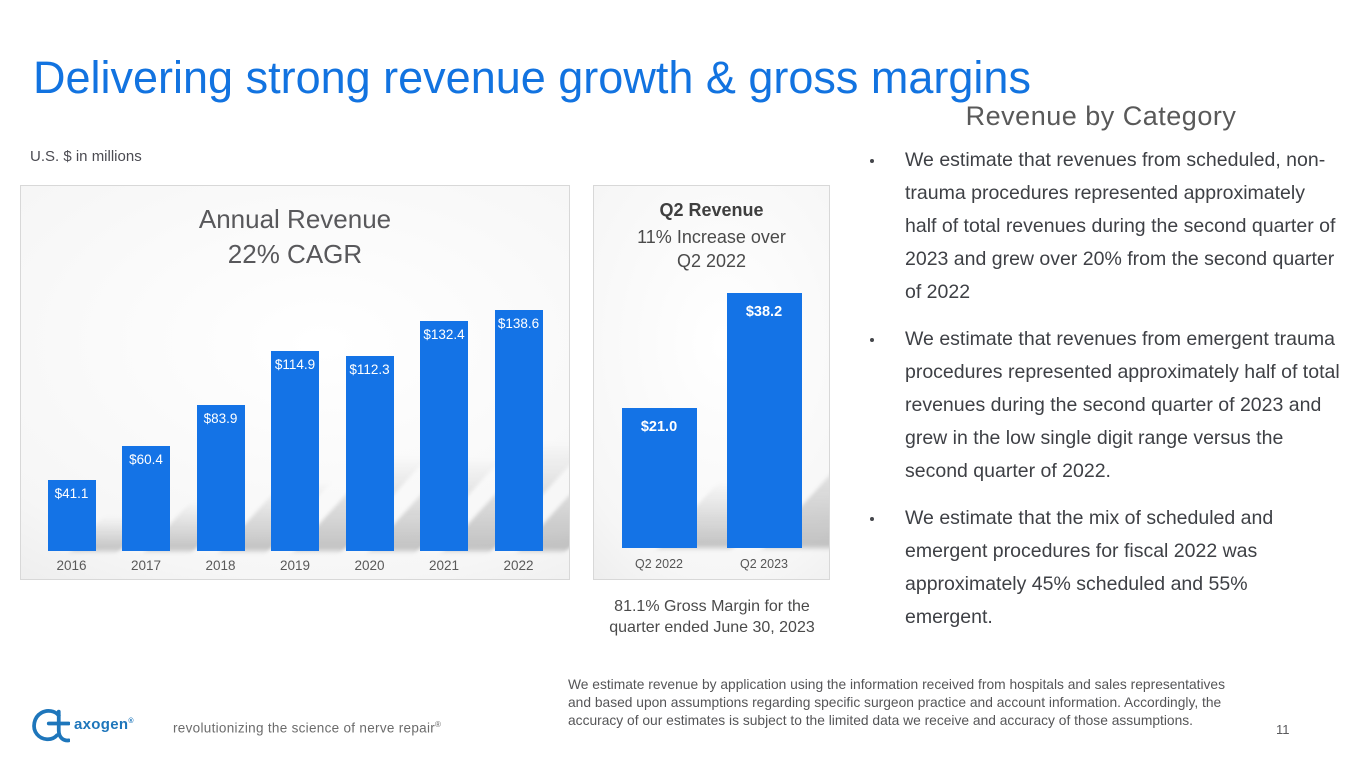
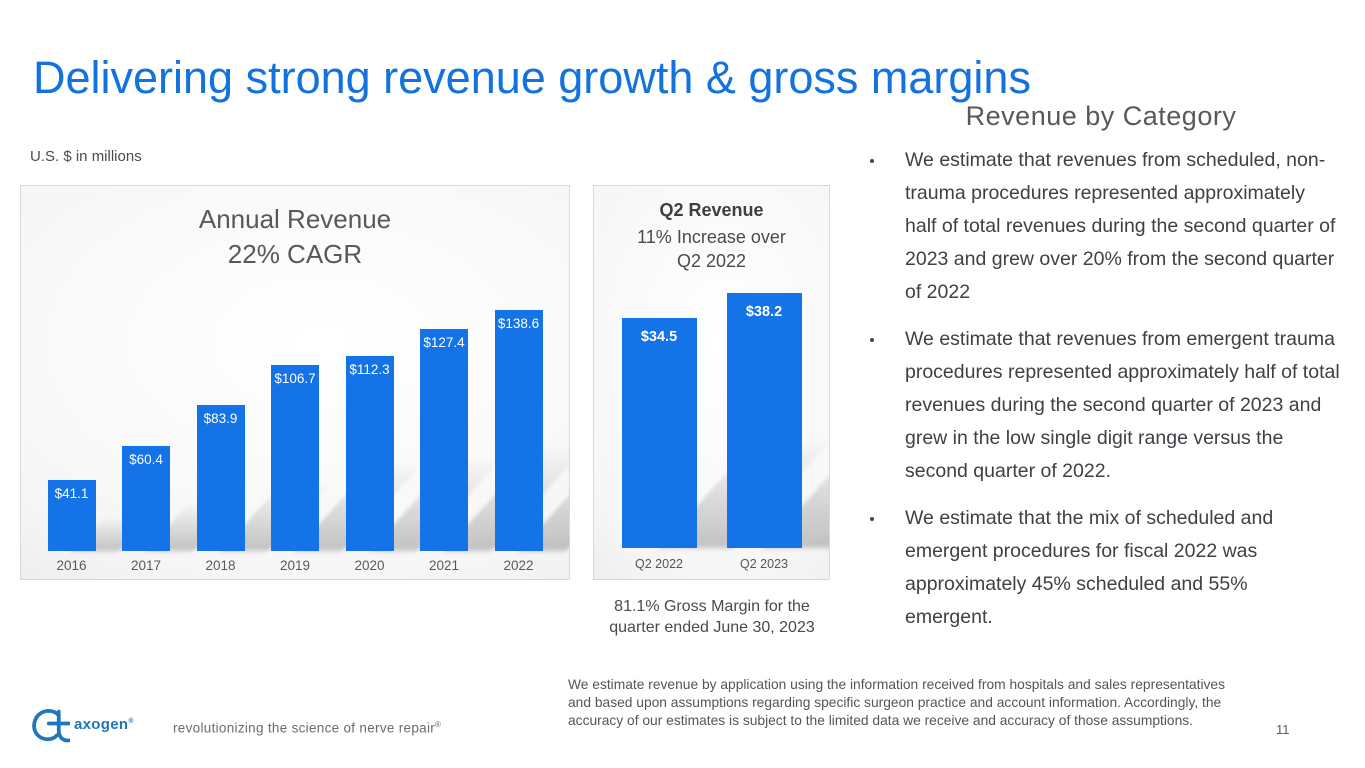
Annual Revenue/2019: $114.9 -> $106.7
Annual Revenue/2021: $132.4 -> $127.4
Q2 Revenue/Q2 2022: $21.0 -> $34.5
